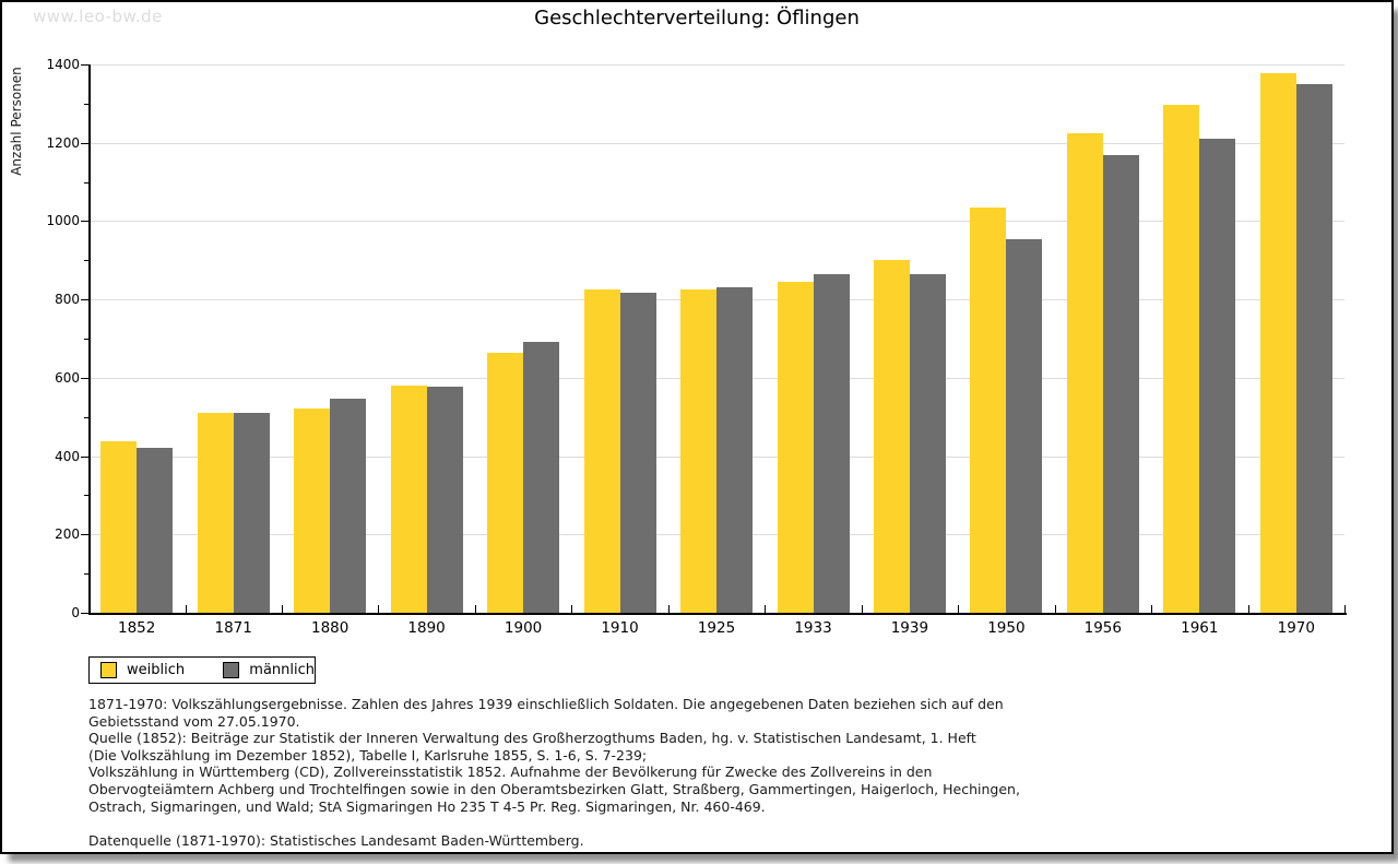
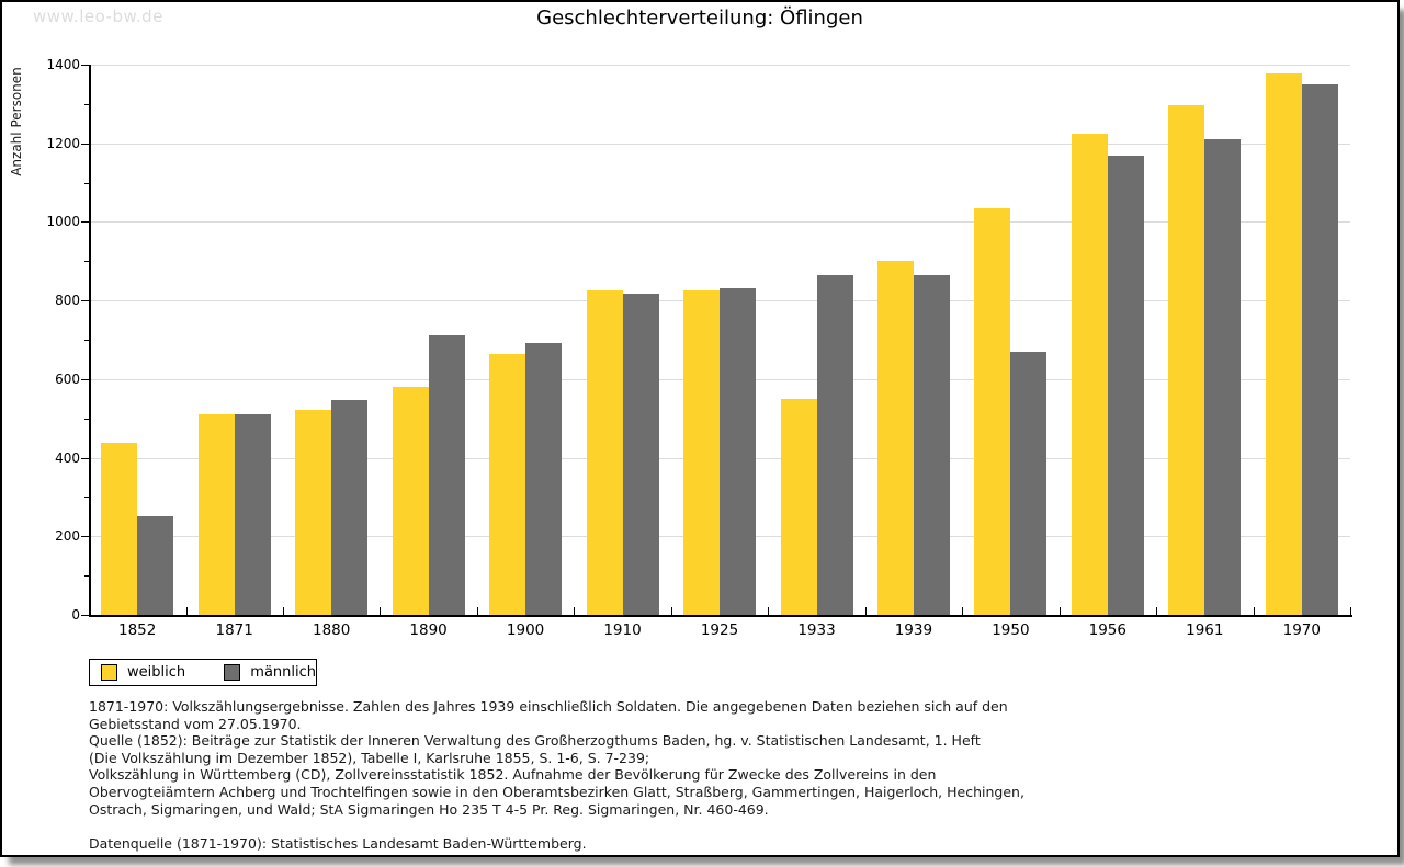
männlich/1852: 420 -> 250
männlich/1890: 580 -> 710
weiblich/1933: 840 -> 550
männlich/1950: 960 -> 670
